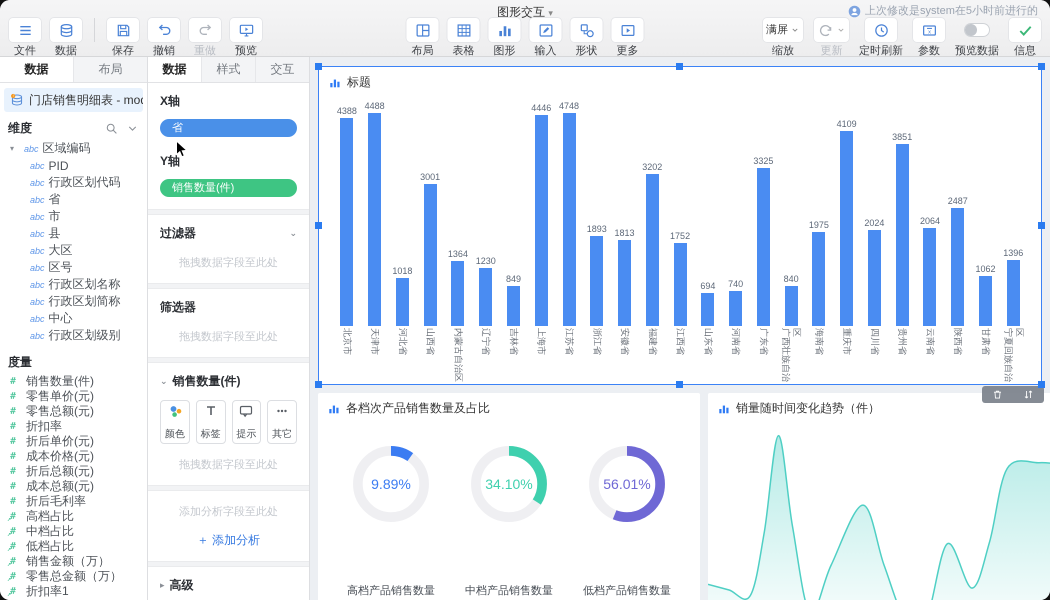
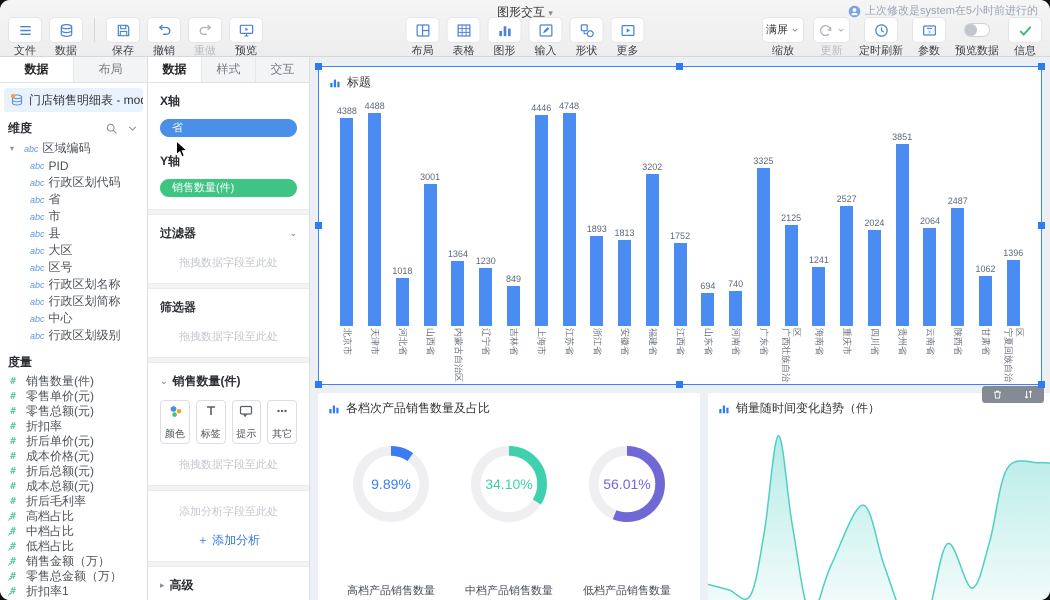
标题/广西壮族自治区: 840 -> 2125
标题/海南省: 1975 -> 1241
标题/重庆市: 4109 -> 2527
